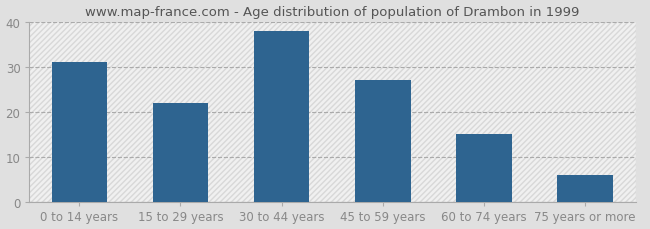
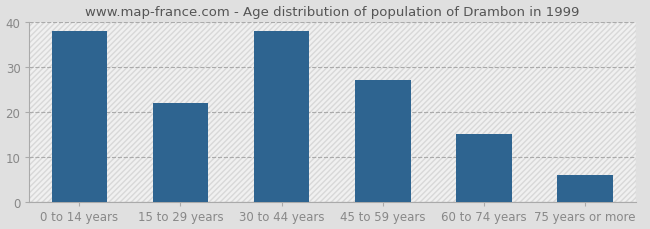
0 to 14 years: 31 -> 38
